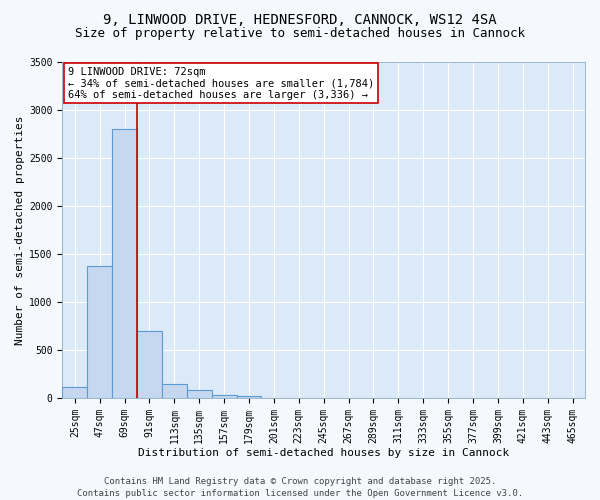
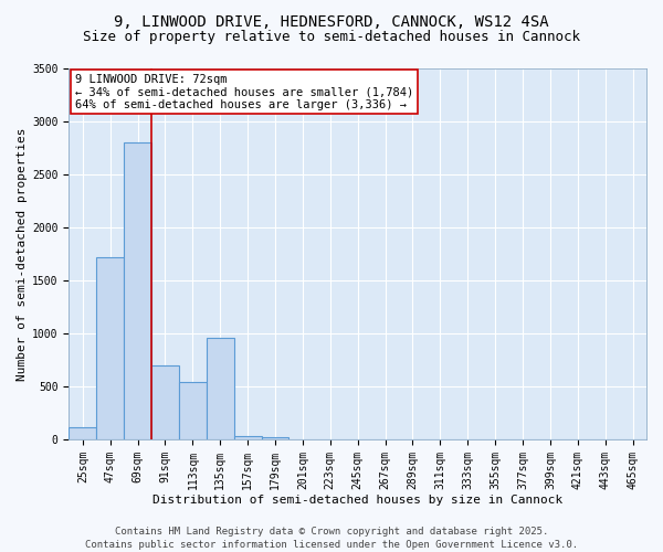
47sqm: 1380 -> 1720
113sqm: 150 -> 540
135sqm: 90 -> 960
